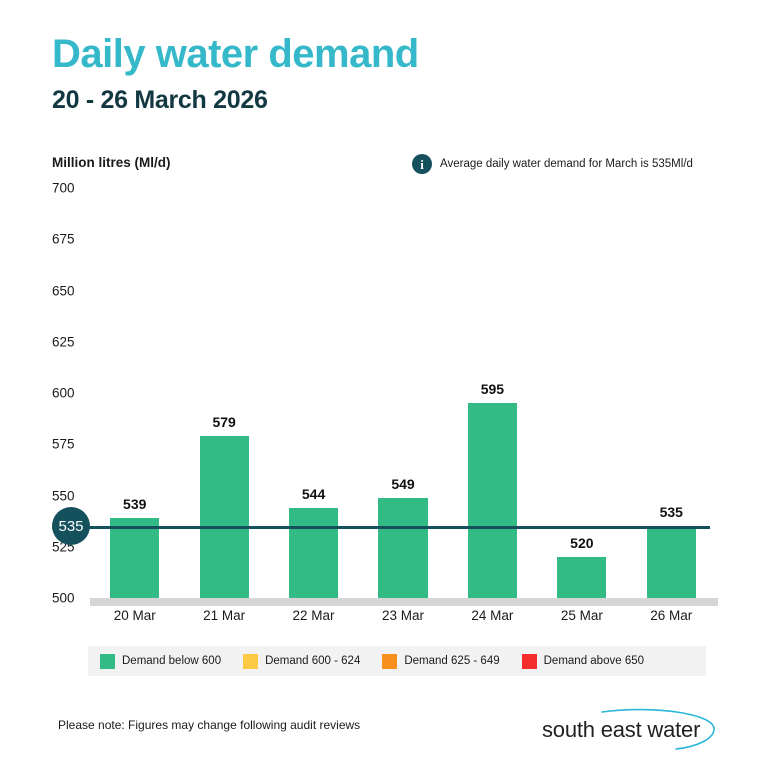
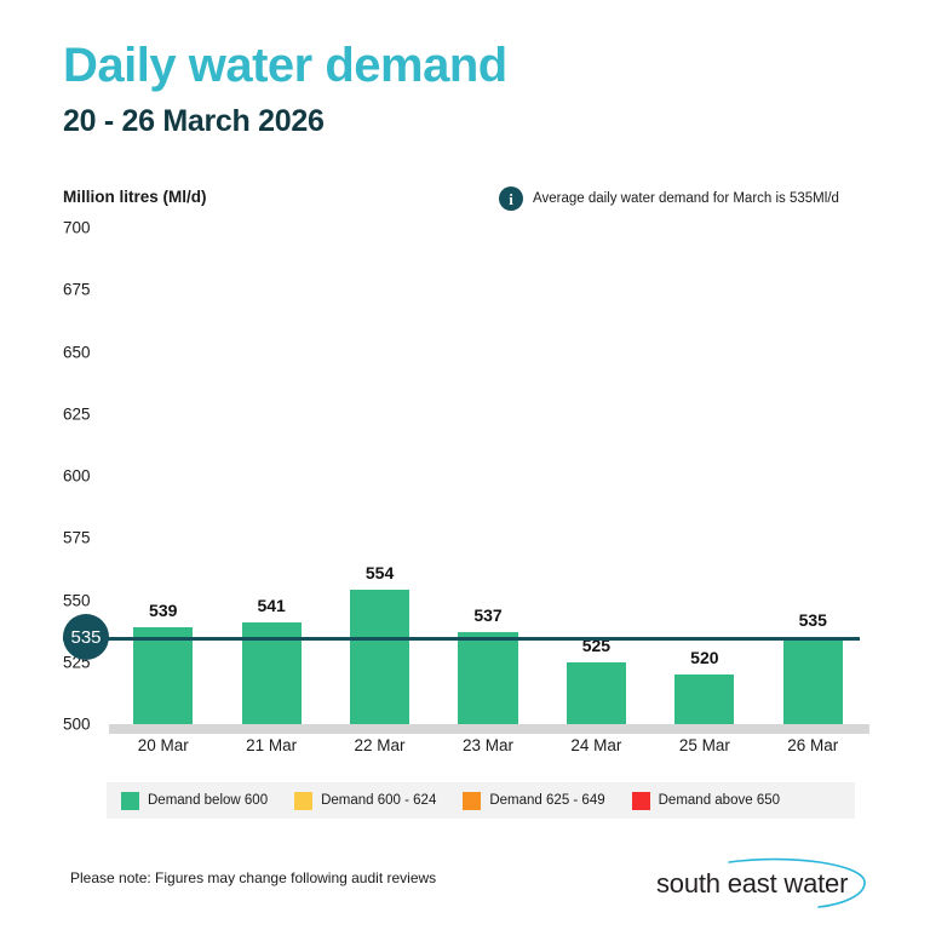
21 Mar: 579 -> 541
22 Mar: 544 -> 554
23 Mar: 549 -> 537
24 Mar: 595 -> 525
